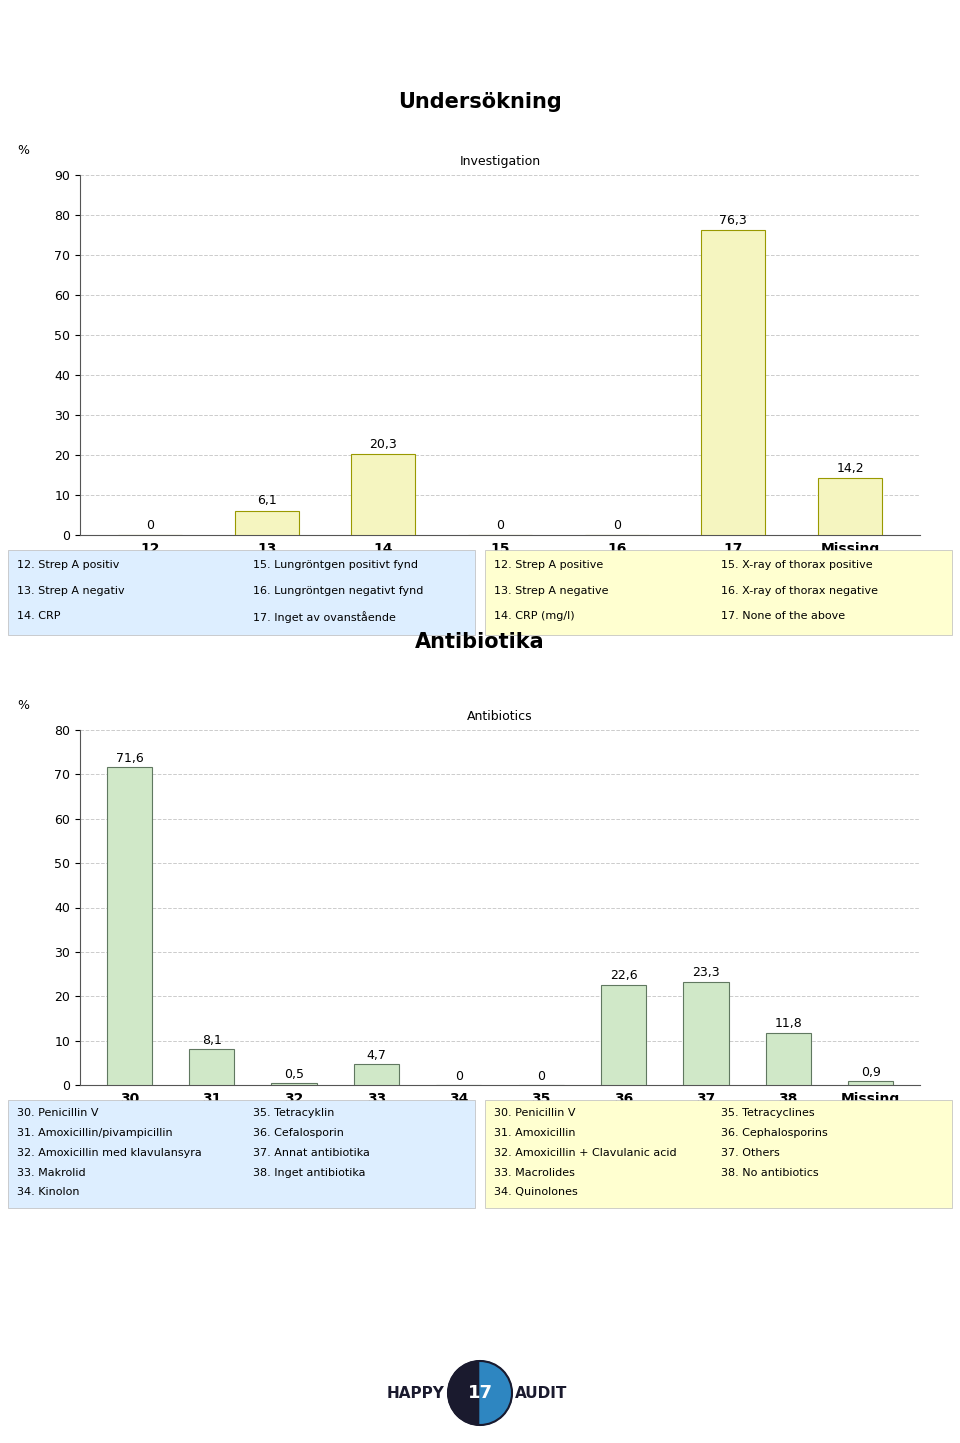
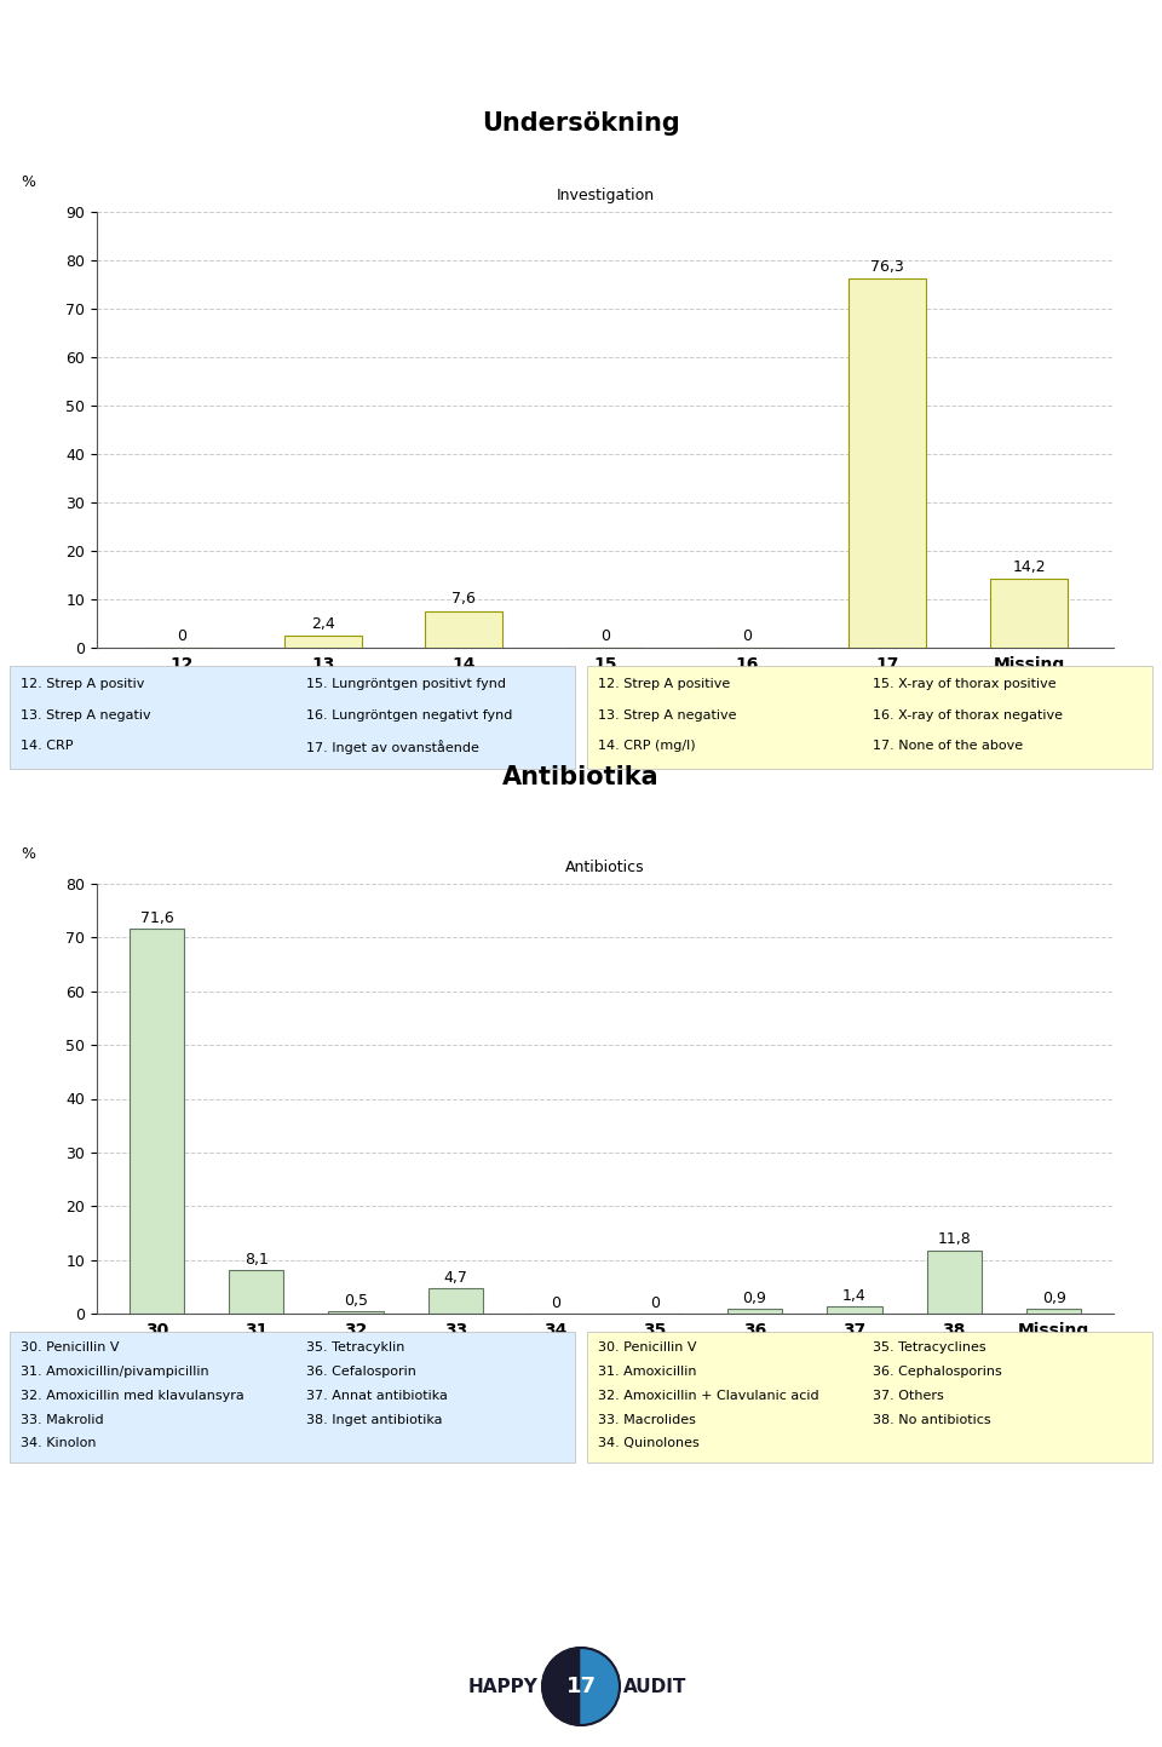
13: 6,1 -> 2,4
14: 20,3 -> 7,6
36: 22,6 -> 0,9
37: 23,3 -> 1,4
